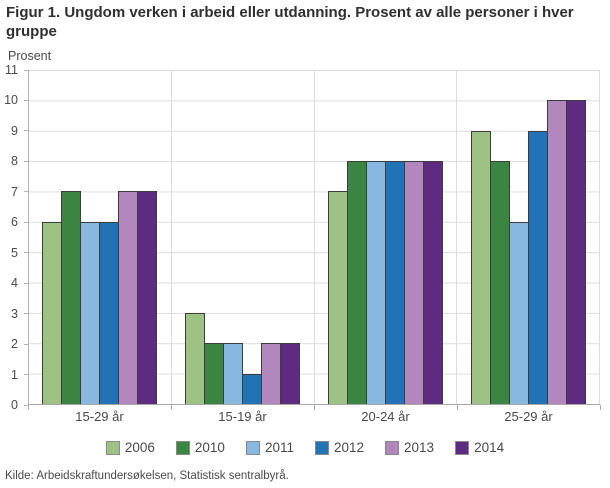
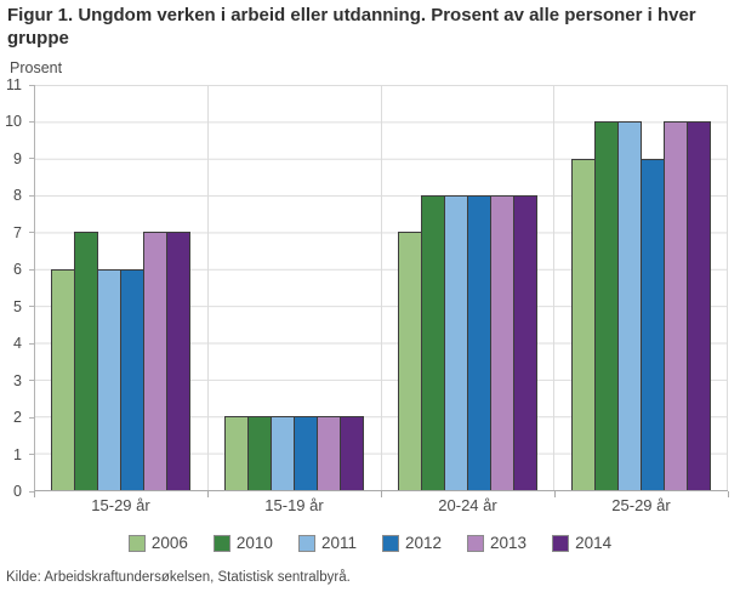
2006/15-19 år: 3 -> 2
2012/15-19 år: 1 -> 2
2010/25-29 år: 8 -> 10
2011/25-29 år: 6 -> 10
